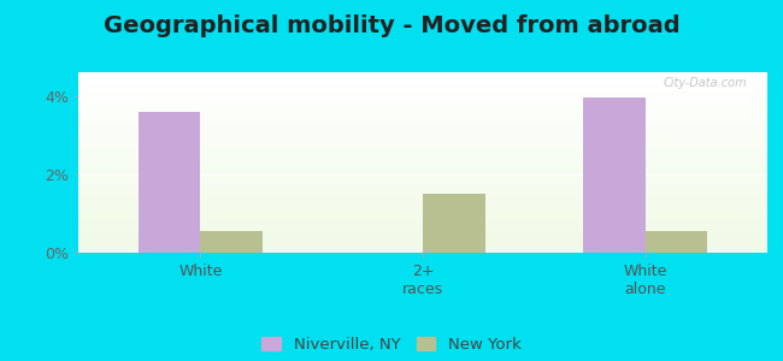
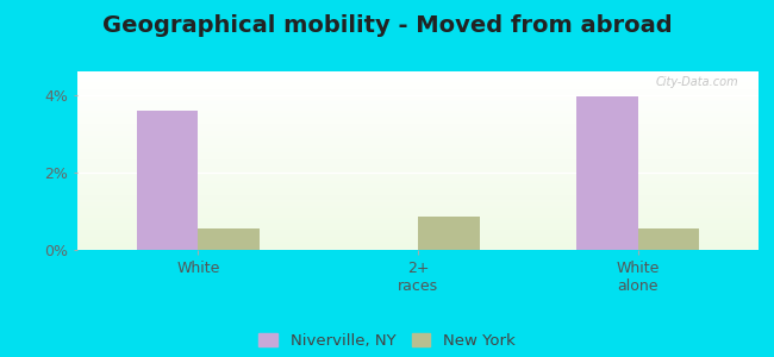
New York/2+ races: 1.50% -> 0.85%
